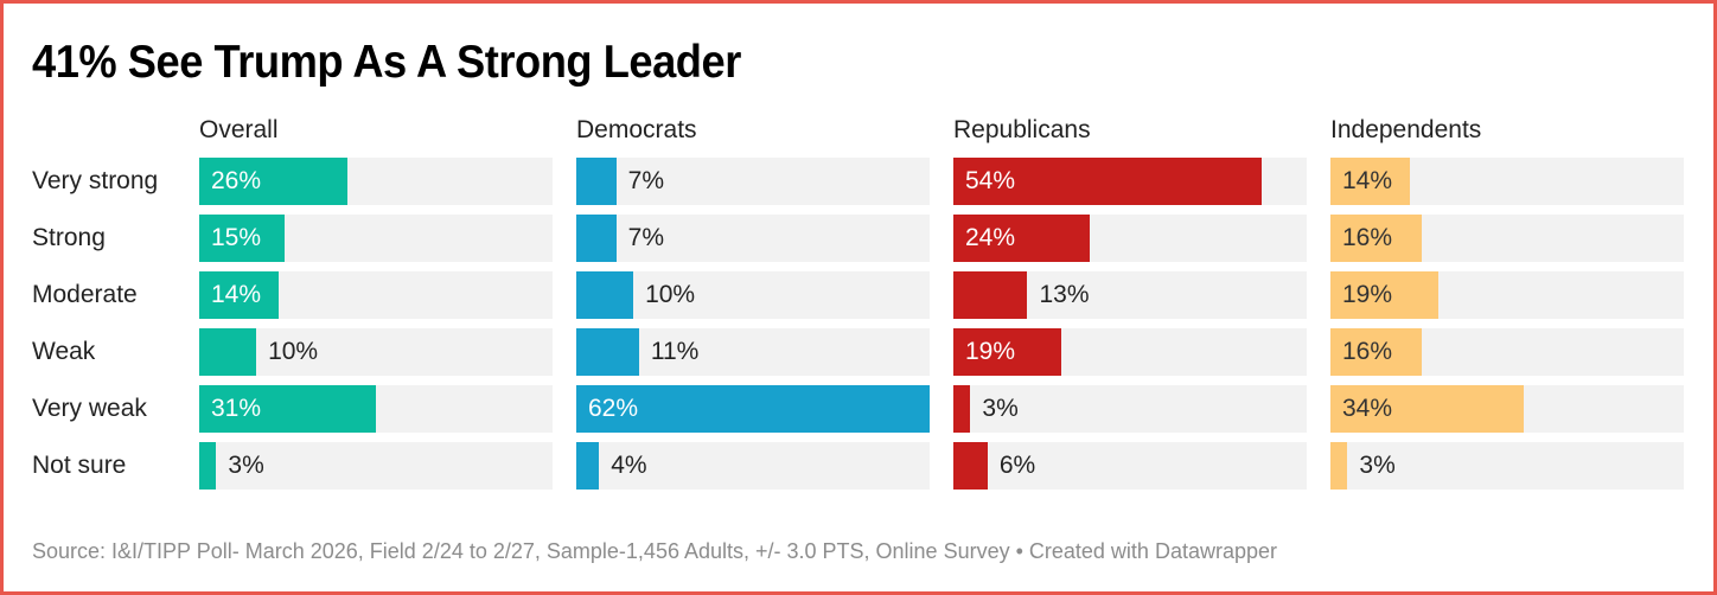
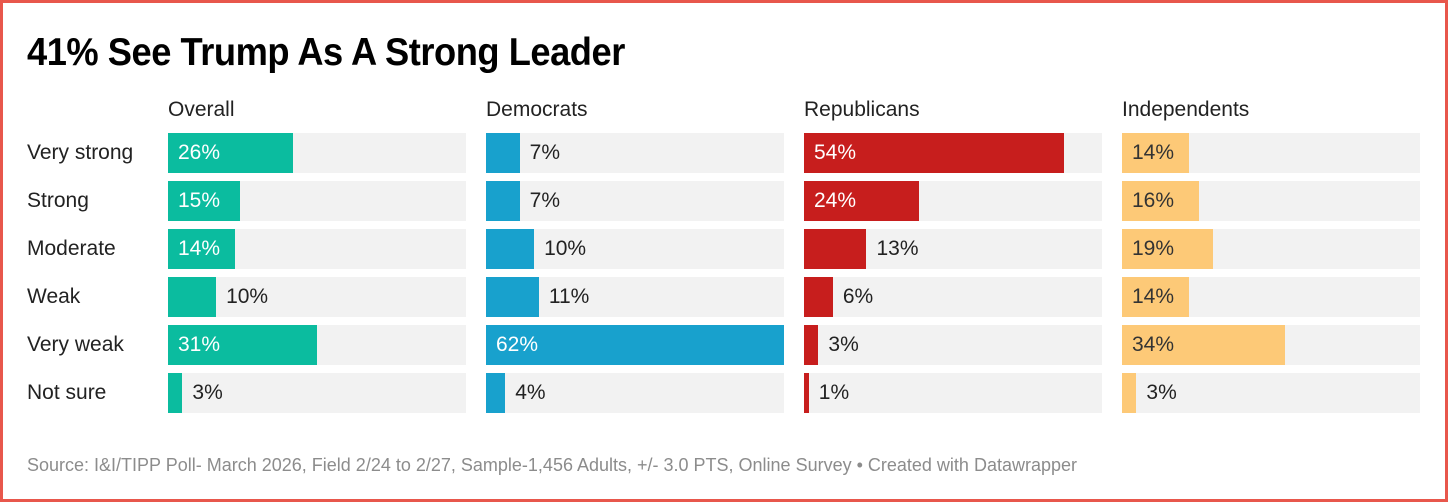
Republicans/Weak: 19% -> 6%
Independents/Weak: 16% -> 14%
Republicans/Not sure: 6% -> 1%
